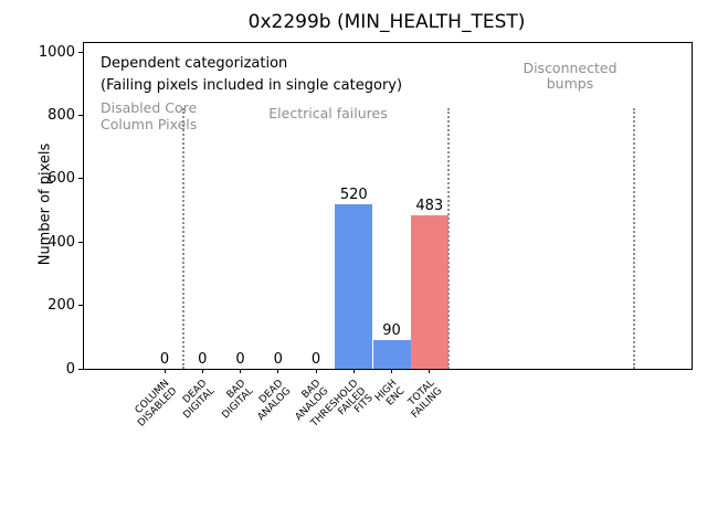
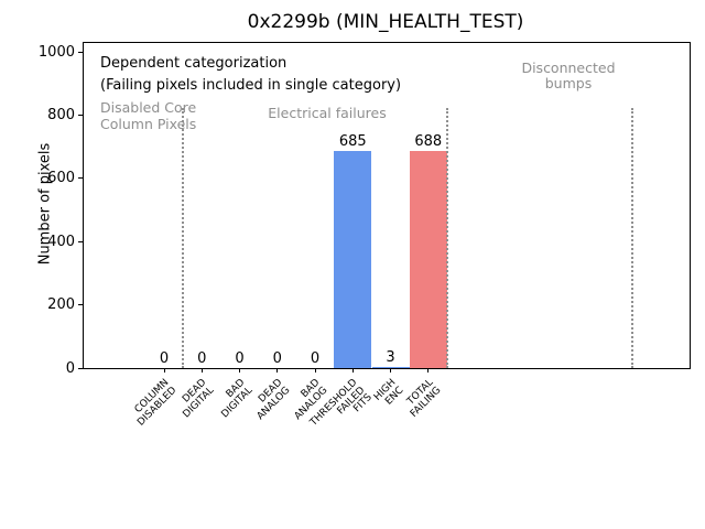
THRESHOLD FAILED FITS: 520 -> 685
HIGH ENC: 90 -> 3
TOTAL FAILING: 483 -> 688
